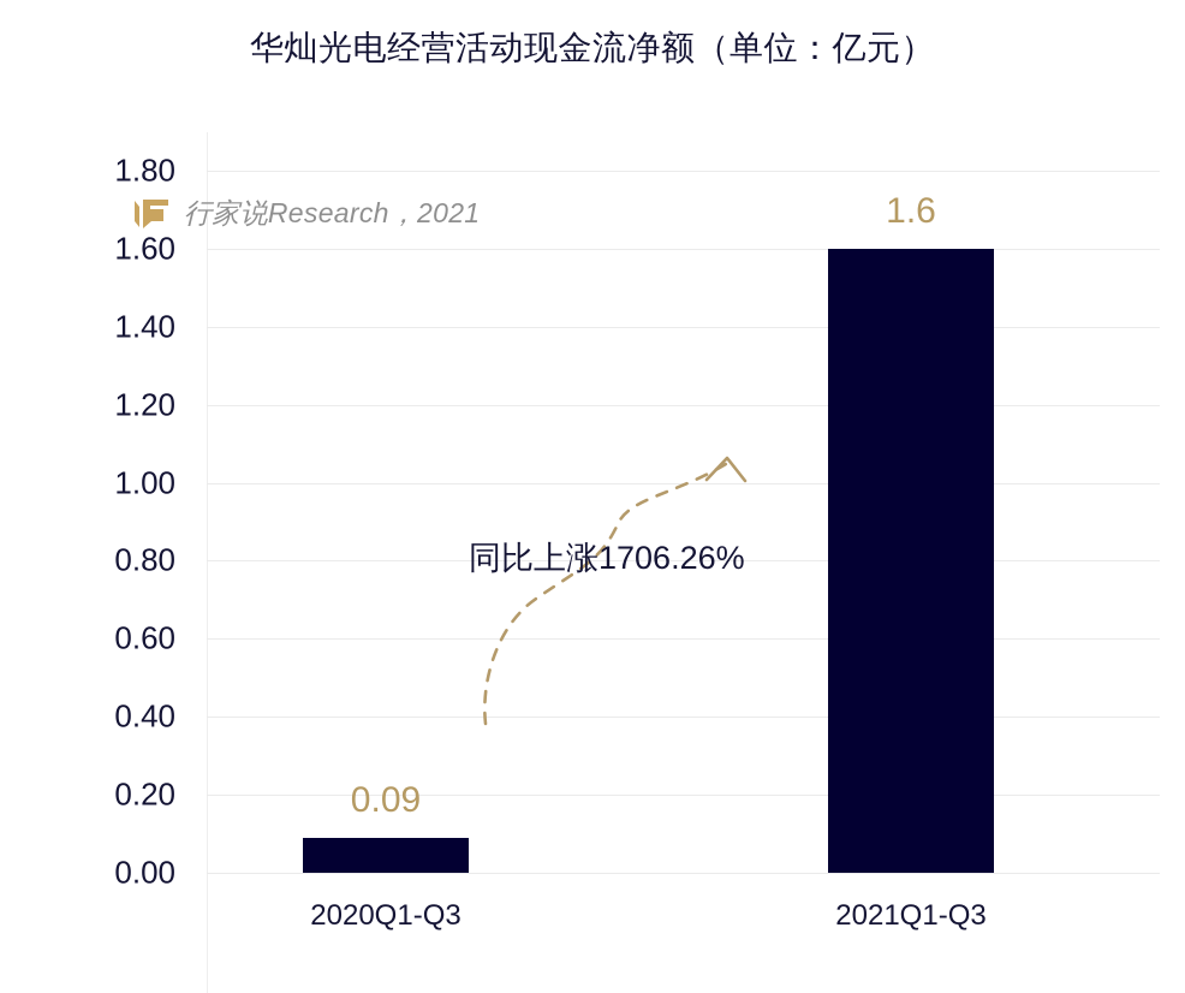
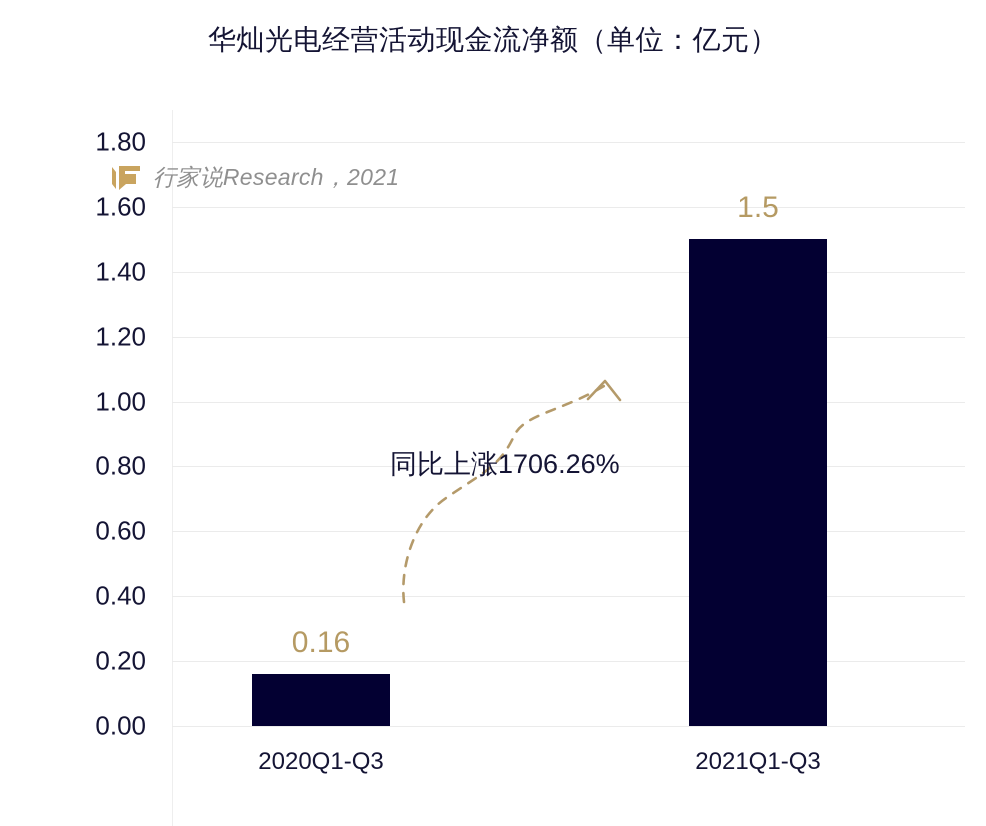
2020Q1-Q3: 0.09 -> 0.16
2021Q1-Q3: 1.6 -> 1.5
